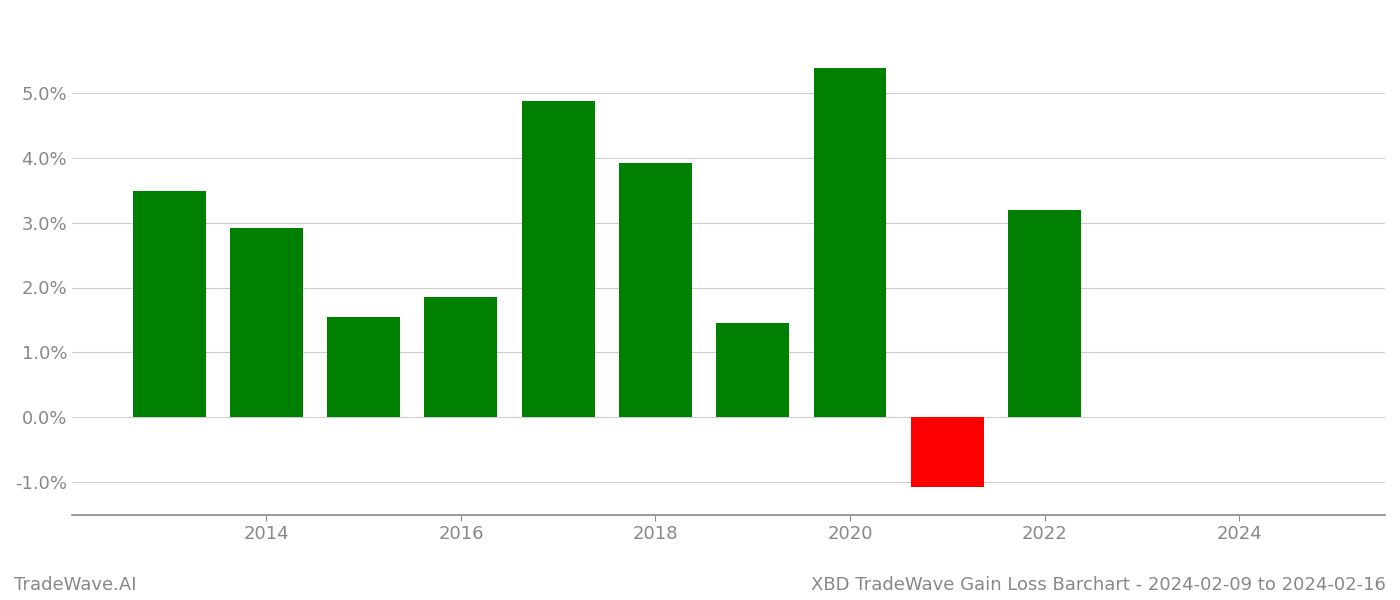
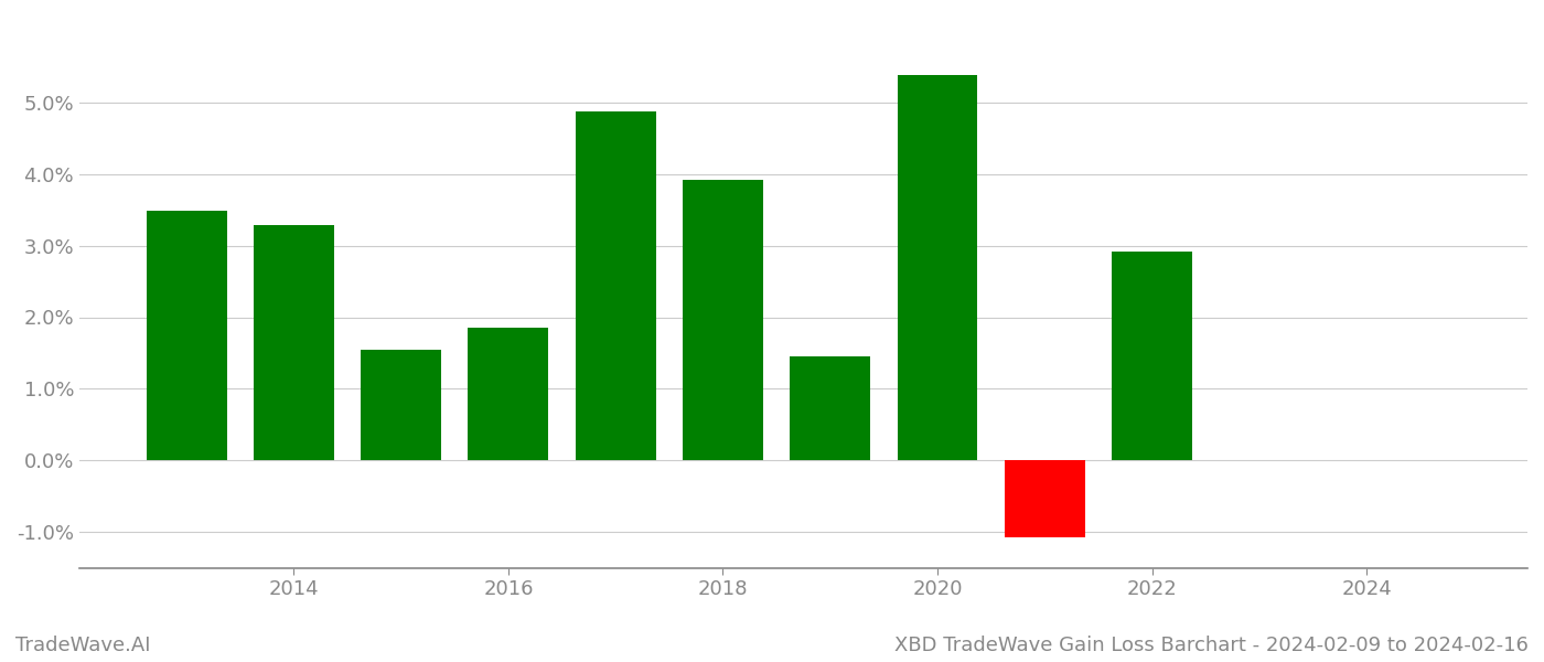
2014: 2.92% -> 3.28%
2022: 3.20% -> 2.92%
